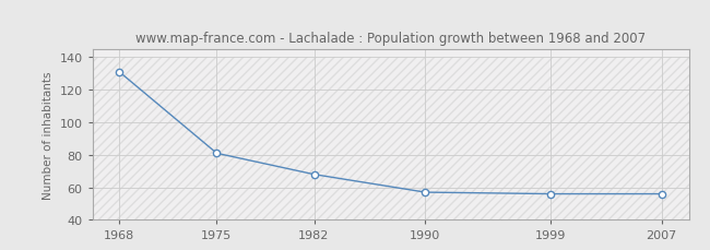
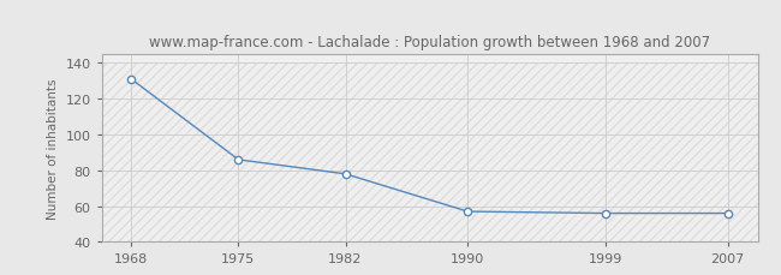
1975: 81 -> 86
1982: 68 -> 78
